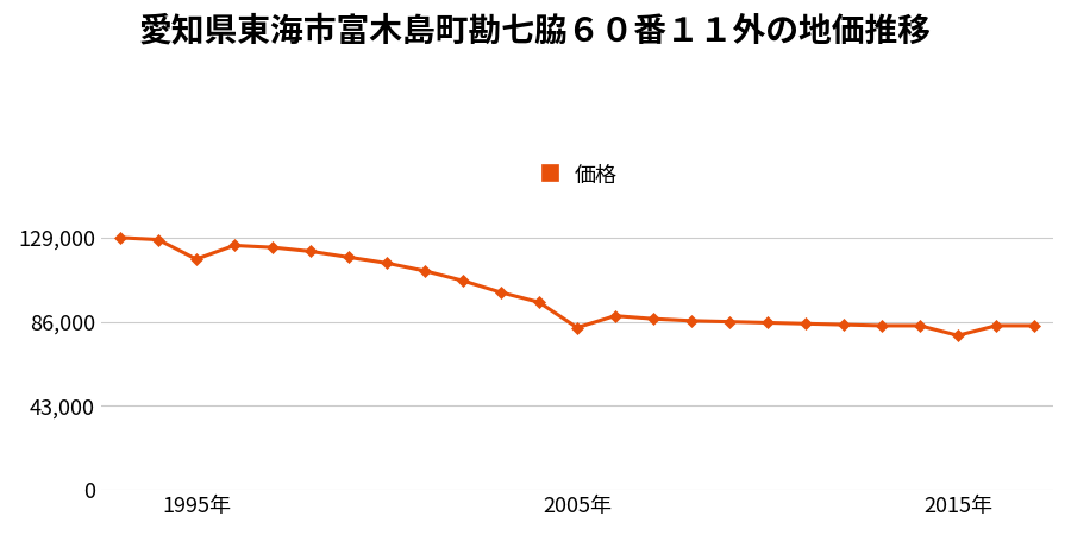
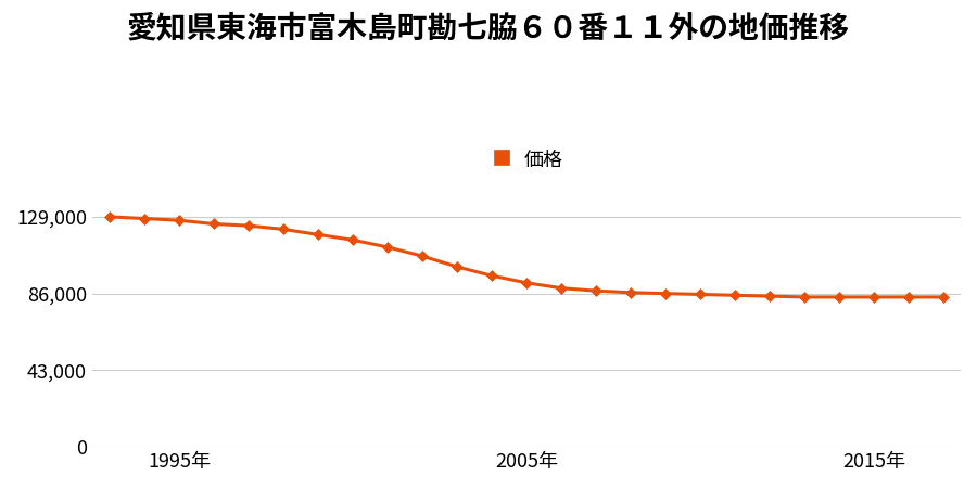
1995年: 118,000 -> 127,000
2005年: 83,000 -> 92,000
2015年: 79,000 -> 84,000
